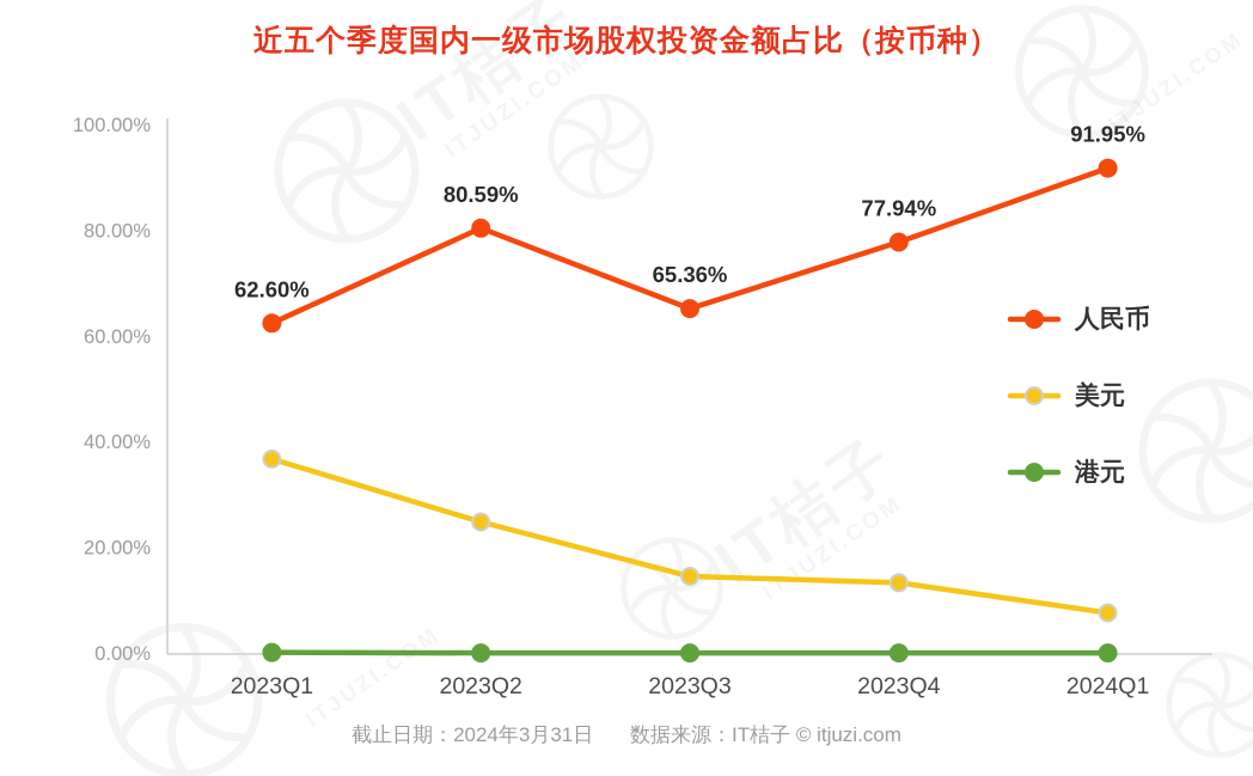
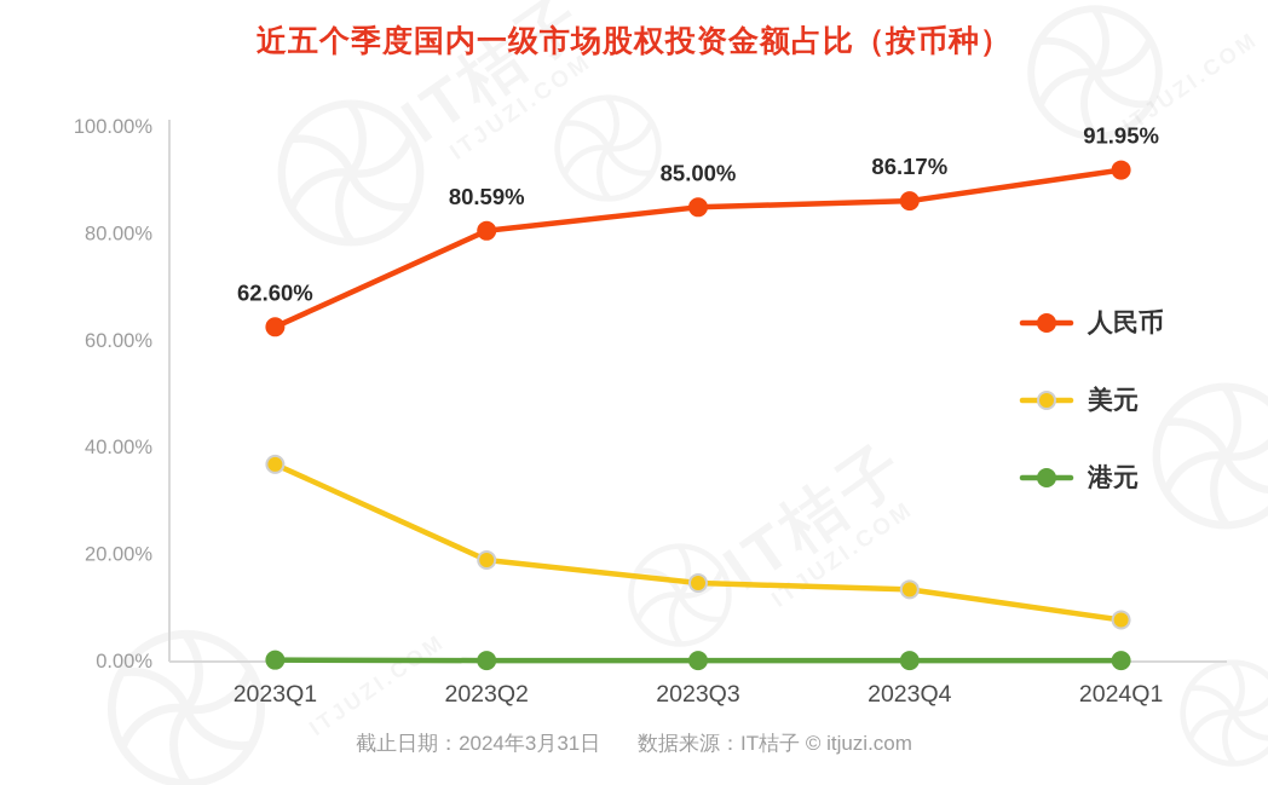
美元/2023Q2: 25% -> 19%
人民币/2023Q3: 65.36% -> 85.00%
人民币/2023Q4: 77.94% -> 86.17%
